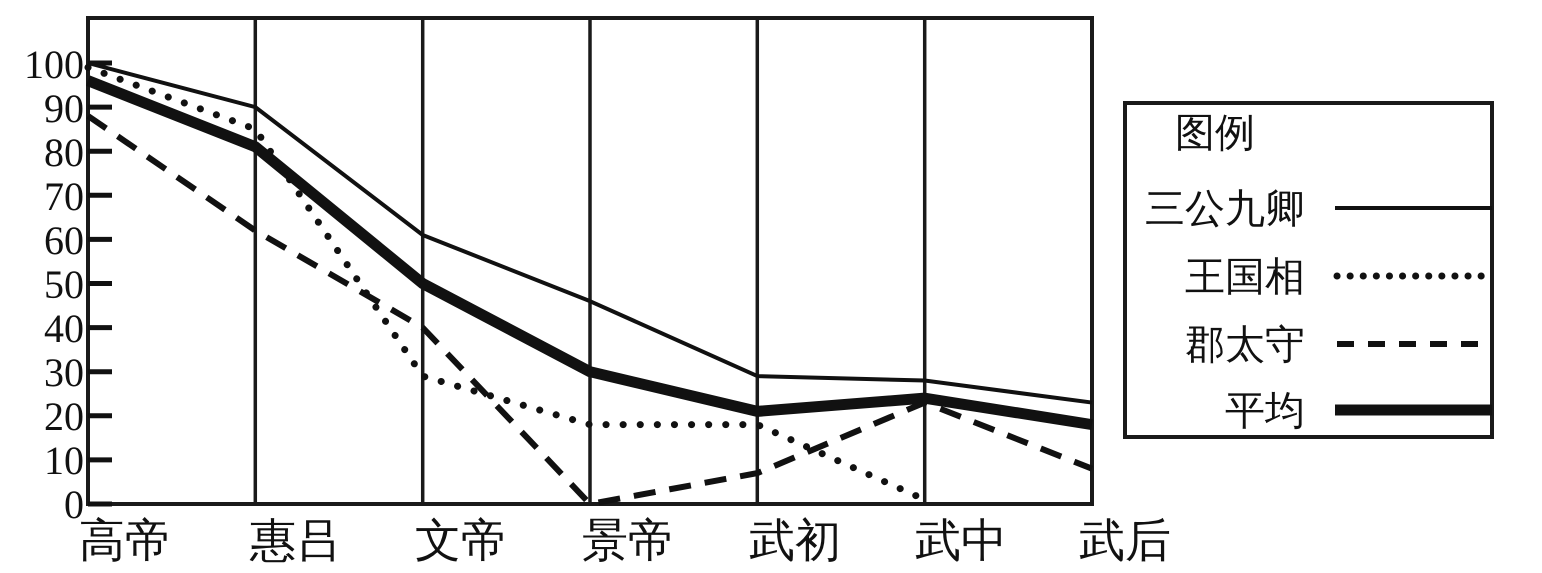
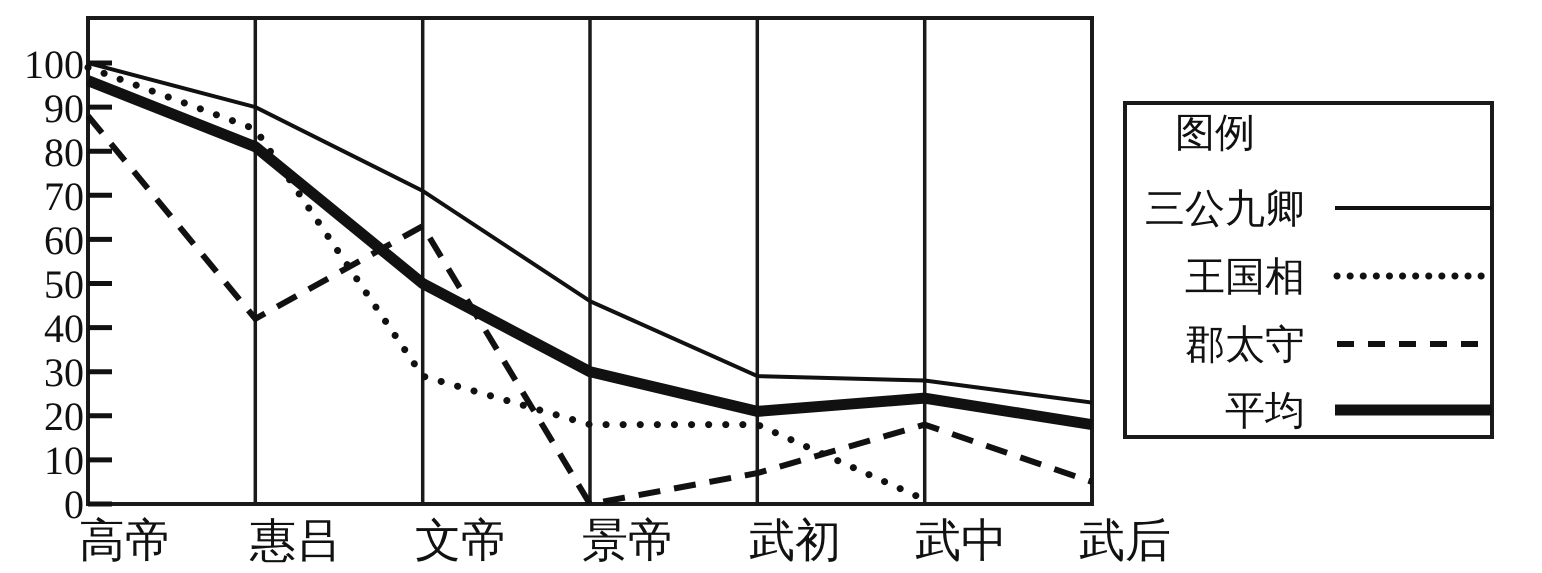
郡太守/惠吕: 62 -> 42
三公九卿/文帝: 61 -> 71
郡太守/文帝: 40 -> 63
郡太守/武中: 23 -> 18
郡太守/武后: 8 -> 5
